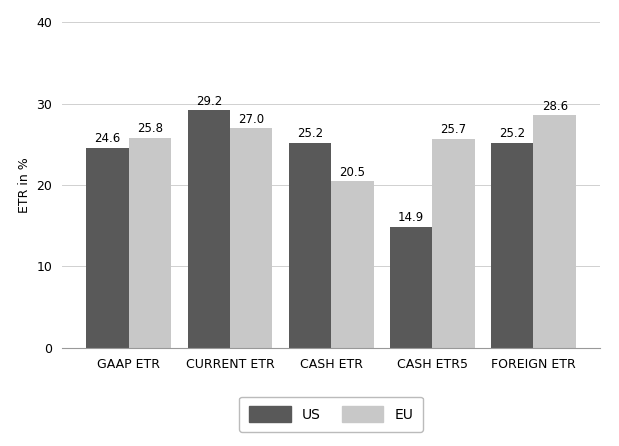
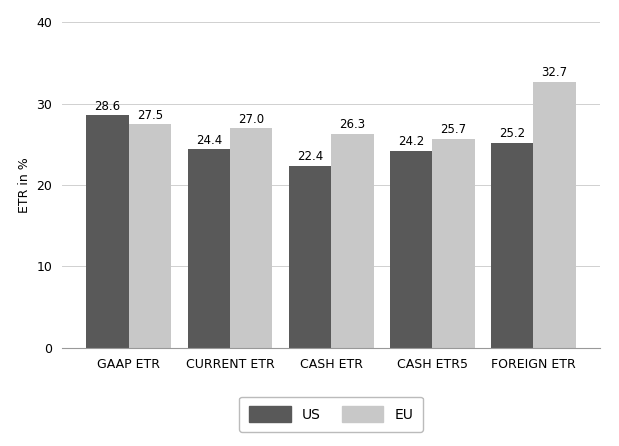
US/GAAP ETR: 24.6 -> 28.6
EU/GAAP ETR: 25.8 -> 27.5
US/CURRENT ETR: 29.2 -> 24.4
US/CASH ETR: 25.2 -> 22.4
EU/CASH ETR: 20.5 -> 26.3
US/CASH ETR5: 14.9 -> 24.2
EU/FOREIGN ETR: 28.6 -> 32.7
